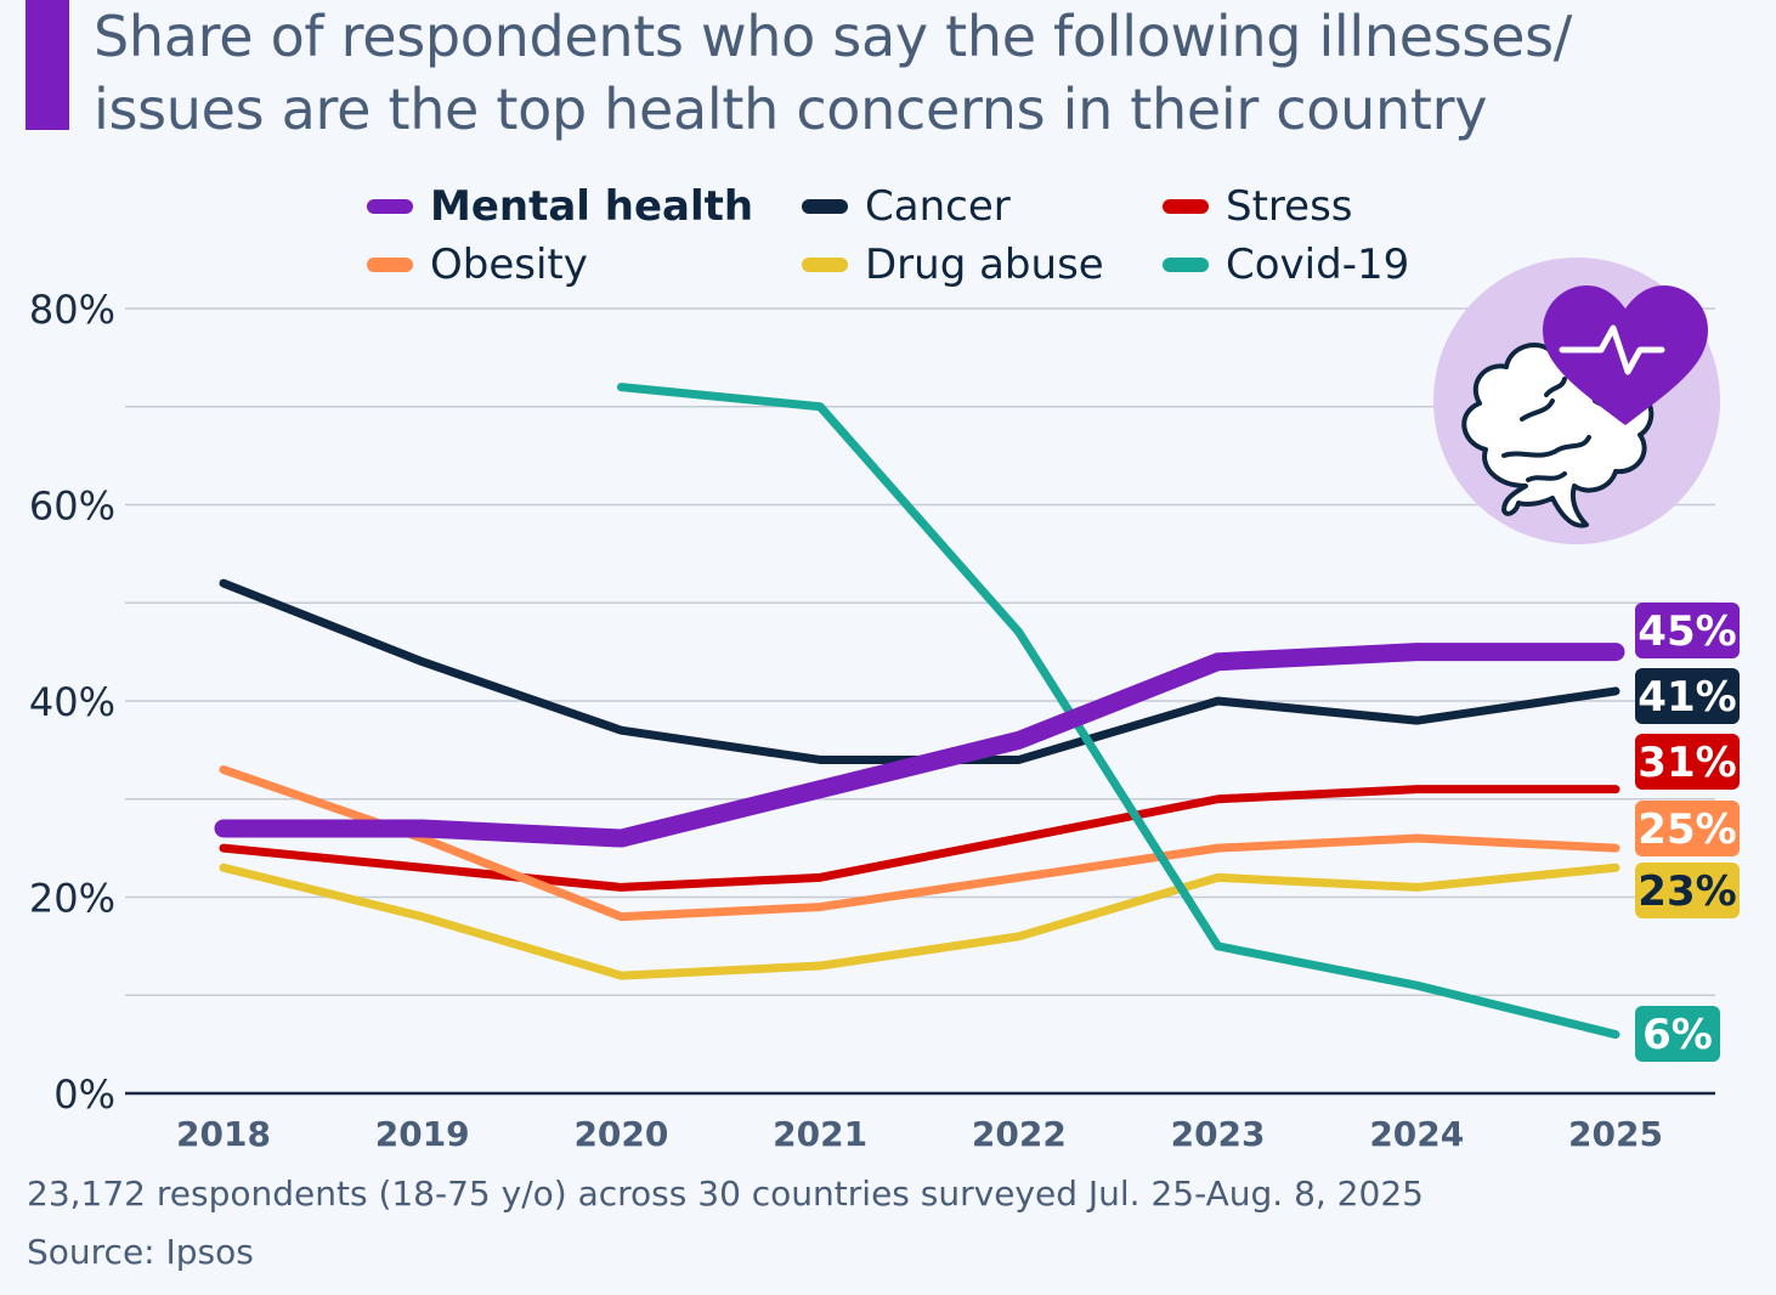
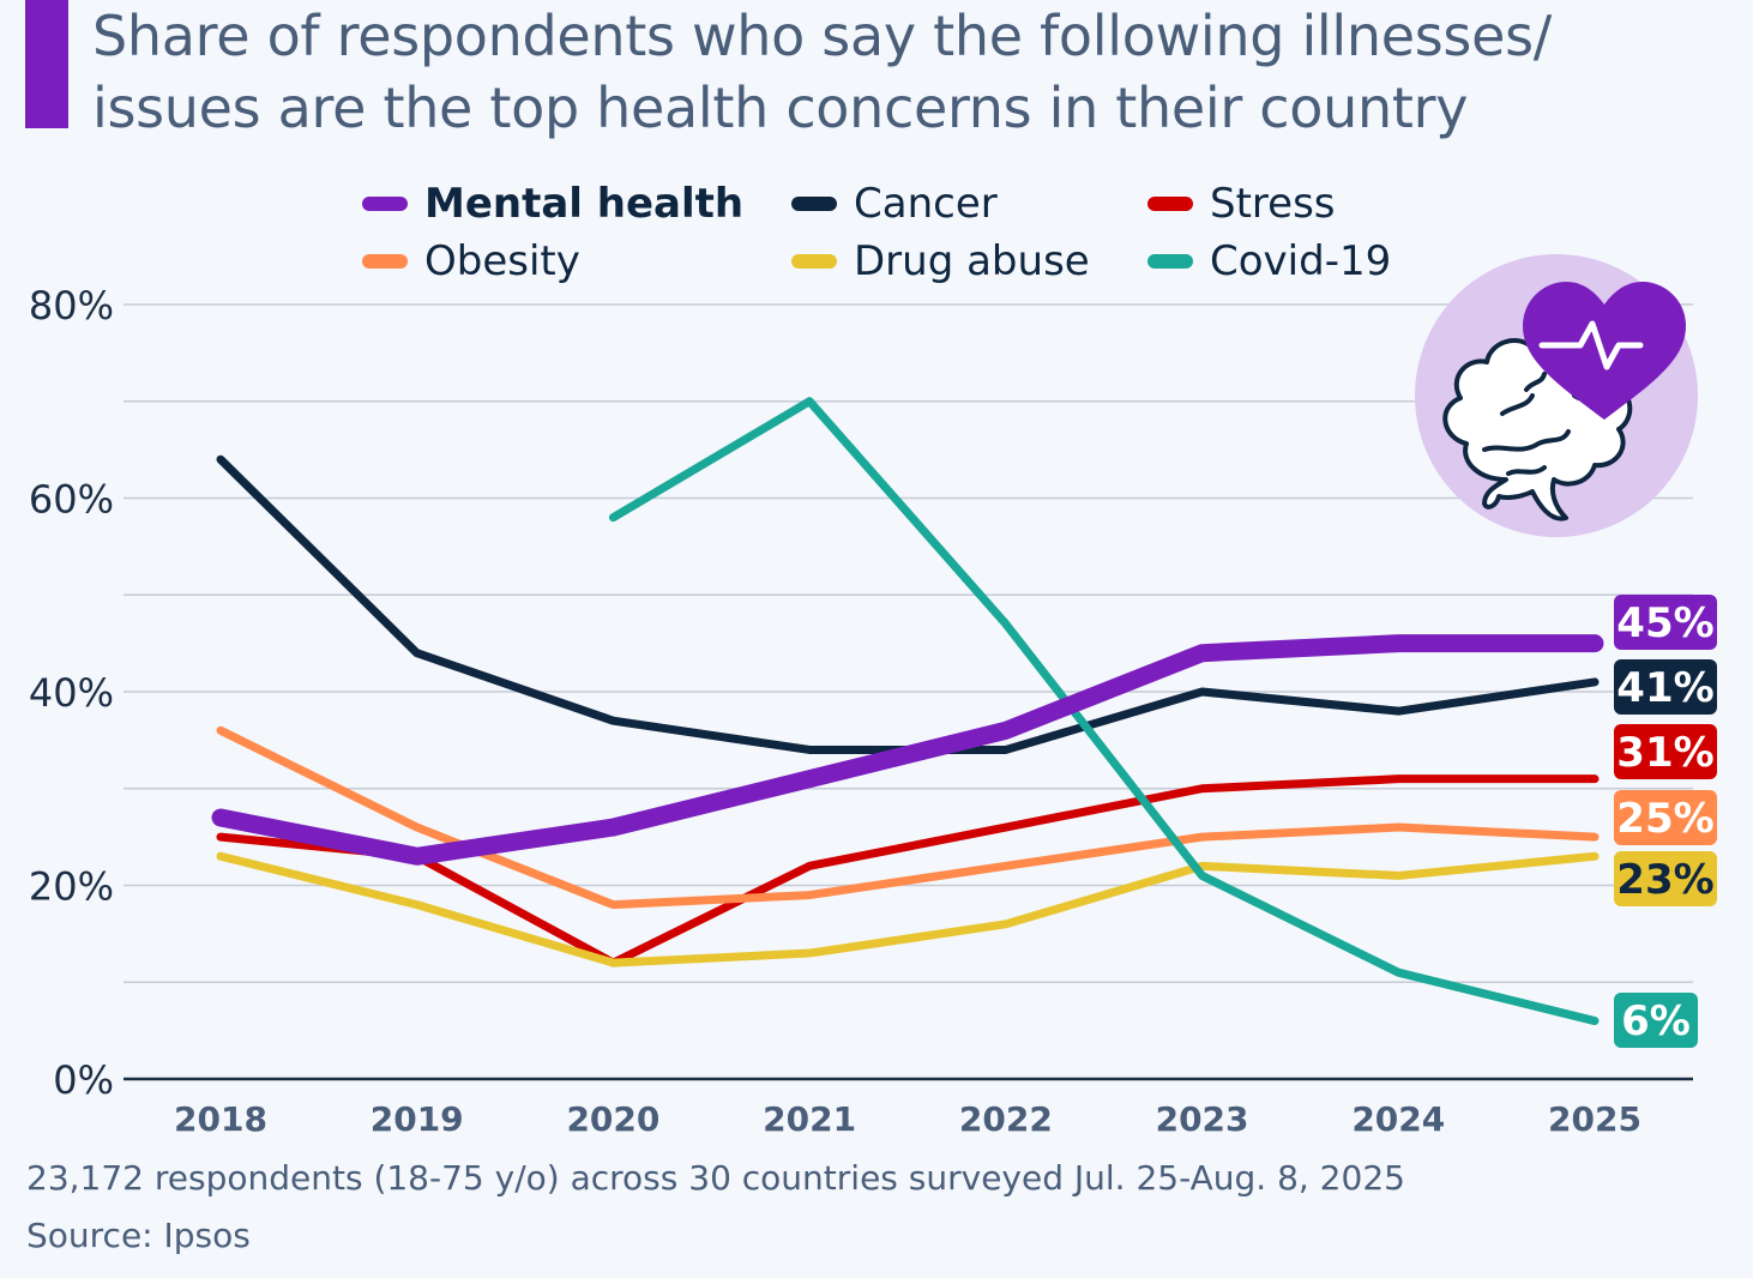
Cancer/2018: 52% -> 64%
Obesity/2018: 33% -> 36%
Mental health/2019: 27% -> 23%
Stress/2020: 21% -> 12%
Covid-19/2020: 72% -> 58%
Covid-19/2023: 15% -> 21%
